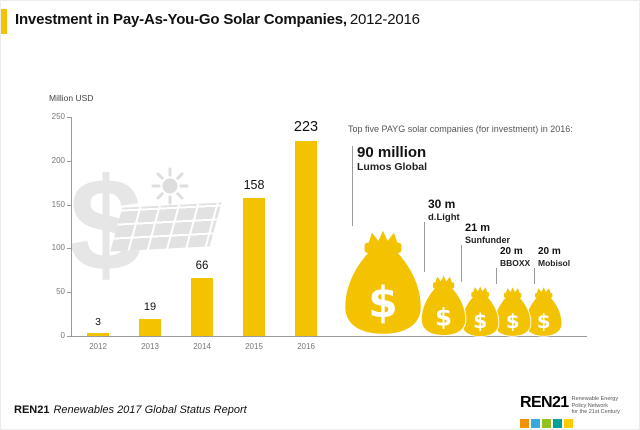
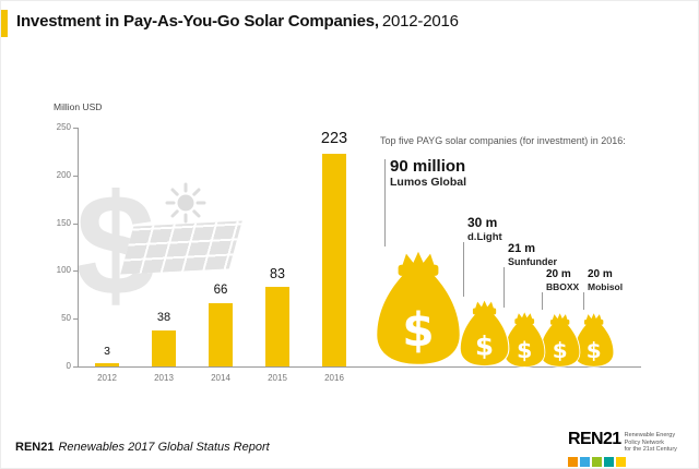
2013: 19 -> 38
2015: 158 -> 83
